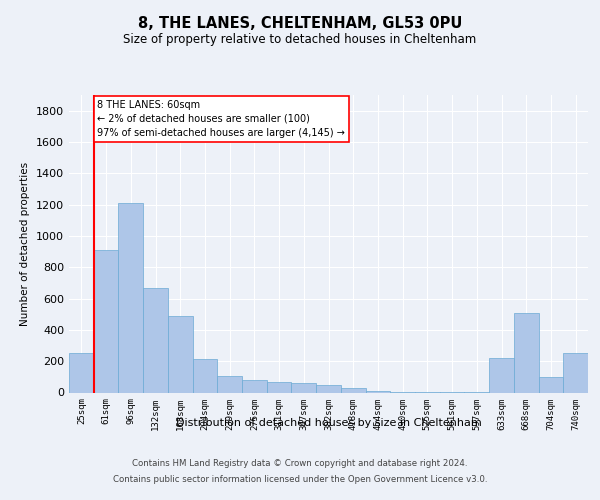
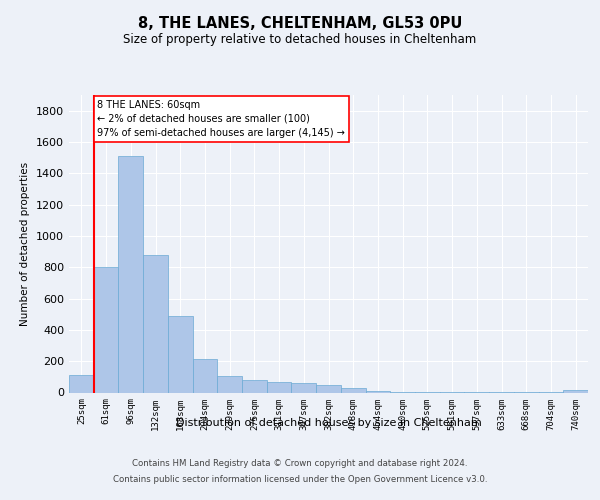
25sqm: 250 -> 110
61sqm: 910 -> 800
96sqm: 1210 -> 1510
132sqm: 670 -> 880
633sqm: 220 -> 0
668sqm: 510 -> 0
704sqm: 100 -> 0
740sqm: 250 -> 20
